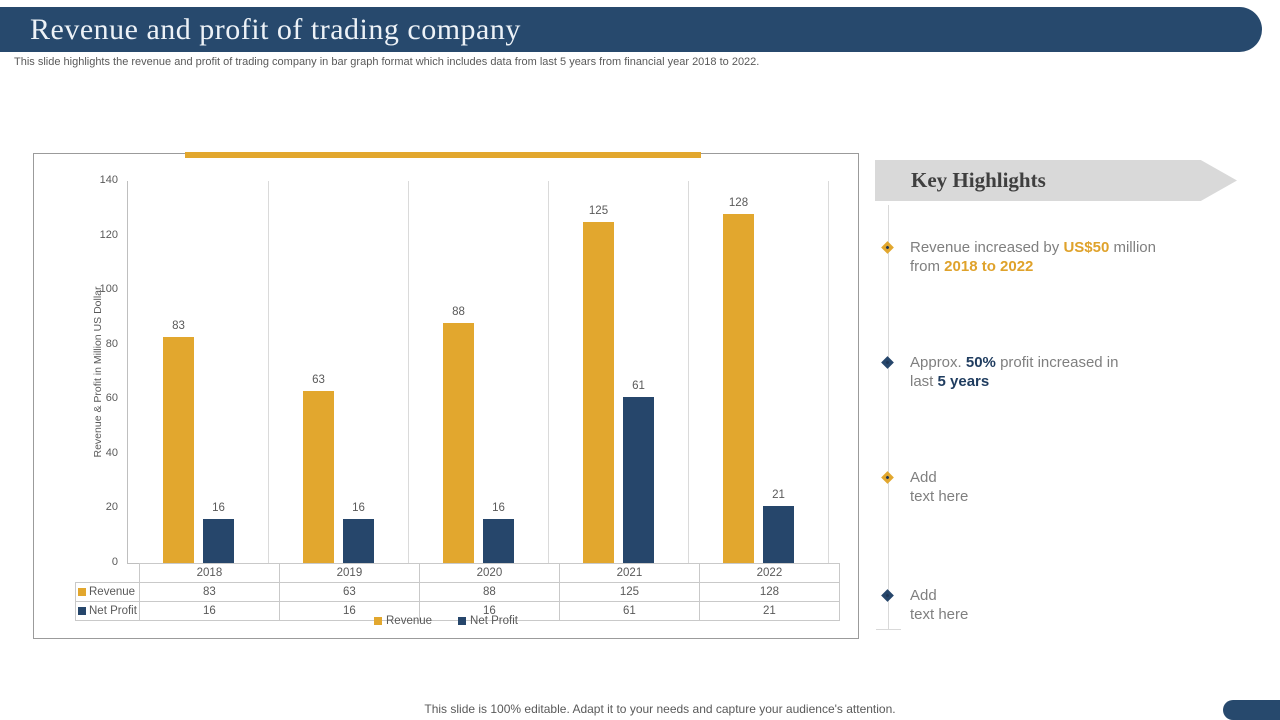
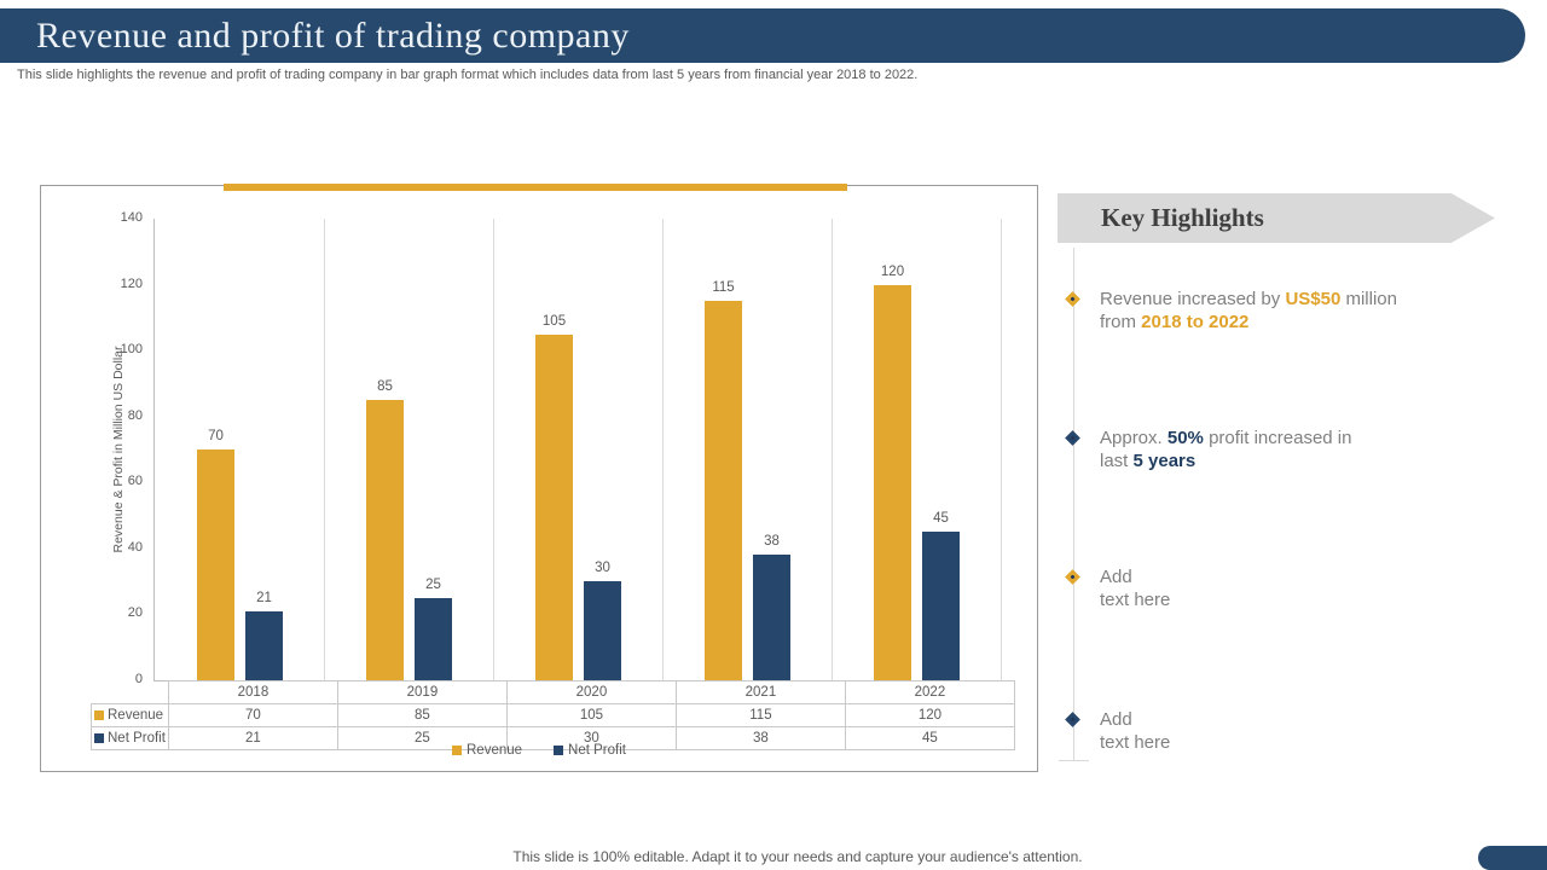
Revenue/2018: 83 -> 70
Net Profit/2018: 16 -> 21
Revenue/2019: 63 -> 85
Net Profit/2019: 16 -> 25
Revenue/2020: 88 -> 105
Net Profit/2020: 16 -> 30
Revenue/2021: 125 -> 115
Net Profit/2021: 61 -> 38
Revenue/2022: 128 -> 120
Net Profit/2022: 21 -> 45
